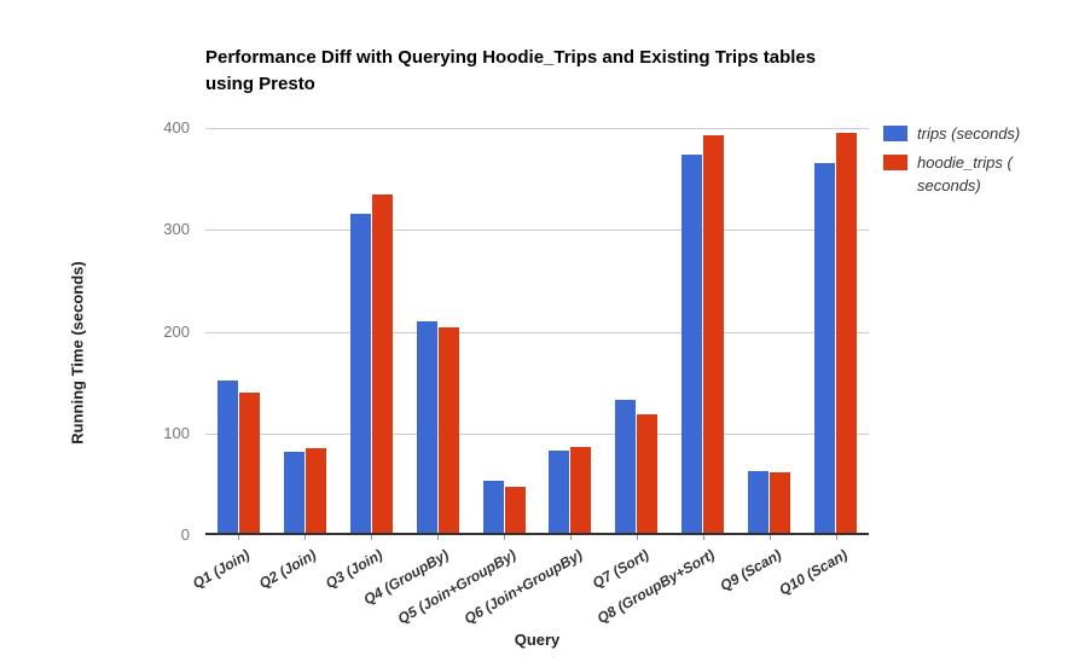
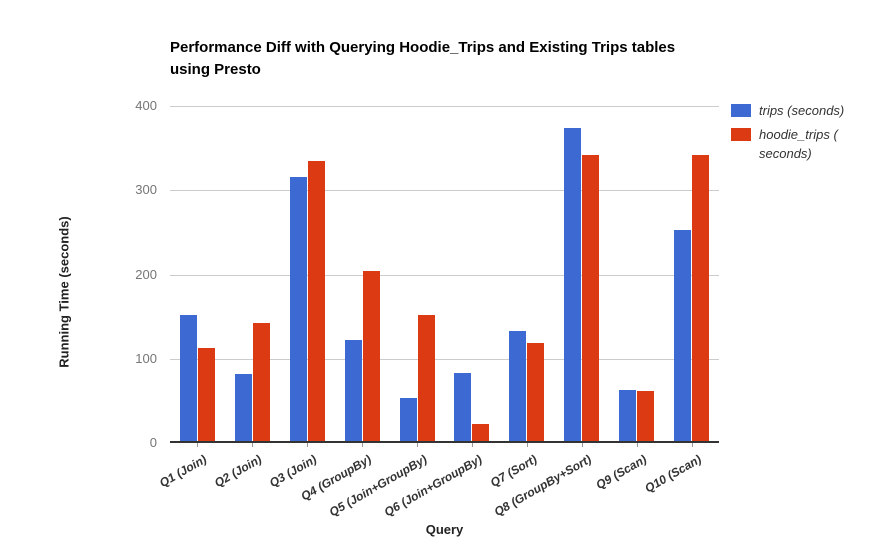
hoodie_trips ( seconds)/Q1 (Join): 140 -> 110
hoodie_trips ( seconds)/Q2 (Join): 80 -> 140
trips (seconds)/Q4 (GroupBy): 210 -> 120
hoodie_trips ( seconds)/Q5 (Join+GroupBy): 40 -> 150
hoodie_trips ( seconds)/Q6 (Join+GroupBy): 80 -> 20
hoodie_trips ( seconds)/Q8 (GroupBy+Sort): 390 -> 340
trips (seconds)/Q10 (Scan): 360 -> 250
hoodie_trips ( seconds)/Q10 (Scan): 390 -> 340
